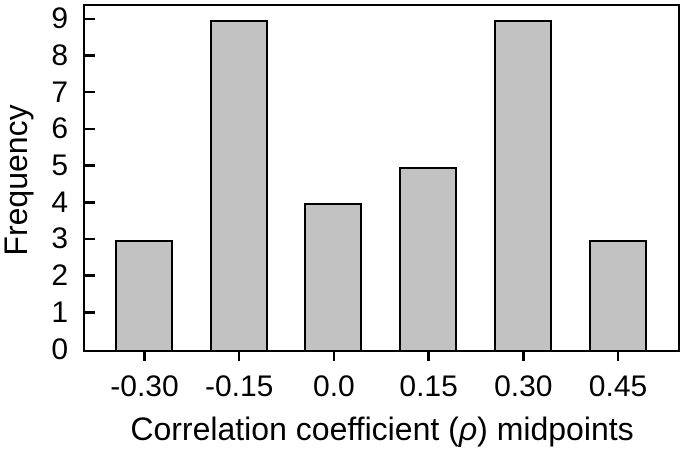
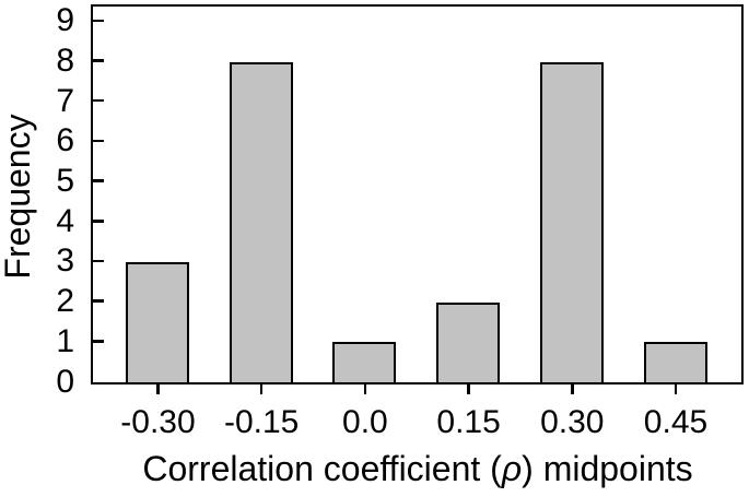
-0.15: 9 -> 8
0.0: 4 -> 1
0.15: 5 -> 2
0.30: 9 -> 8
0.45: 3 -> 1
